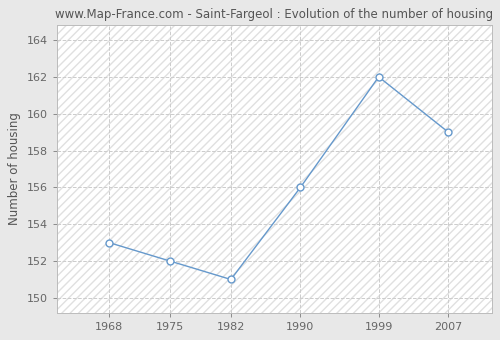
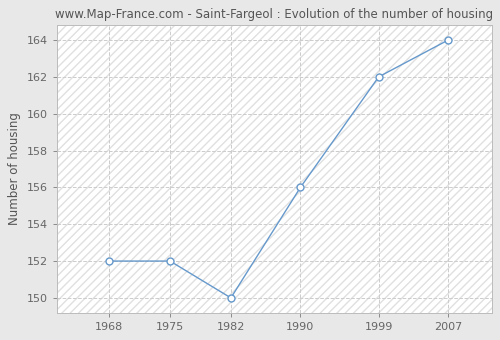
1968: 153 -> 152
1982: 151 -> 150
2007: 159 -> 164
